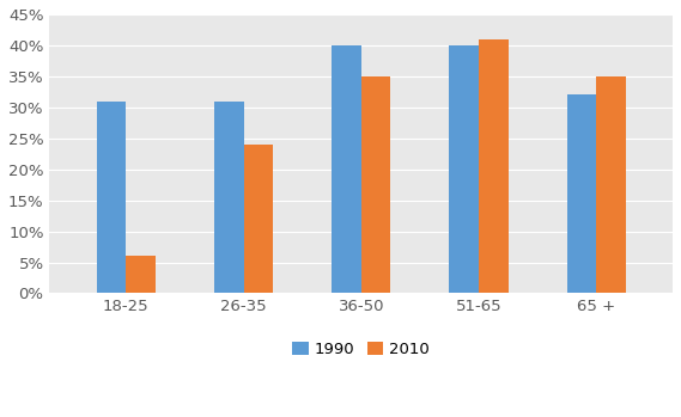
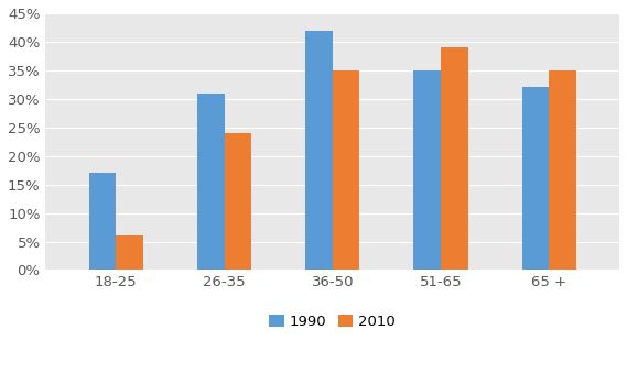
1990/18-25: 31% -> 17%
1990/36-50: 40% -> 42%
1990/51-65: 40% -> 35%
2010/51-65: 41% -> 39%
